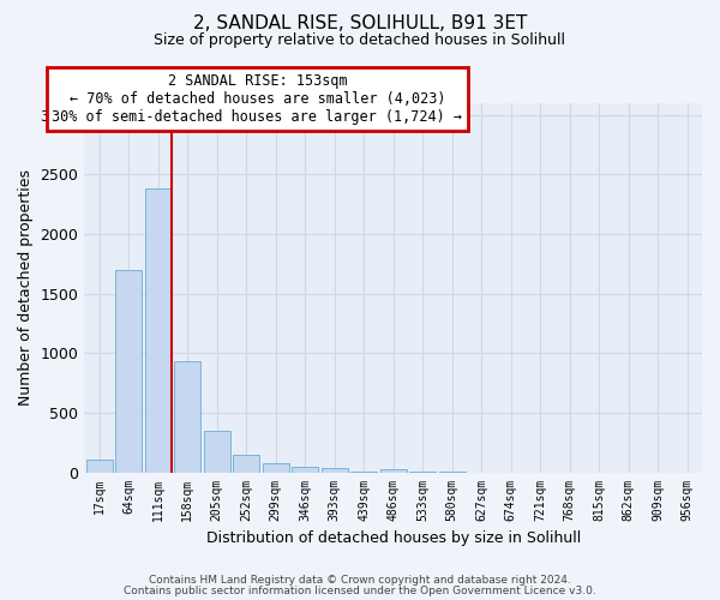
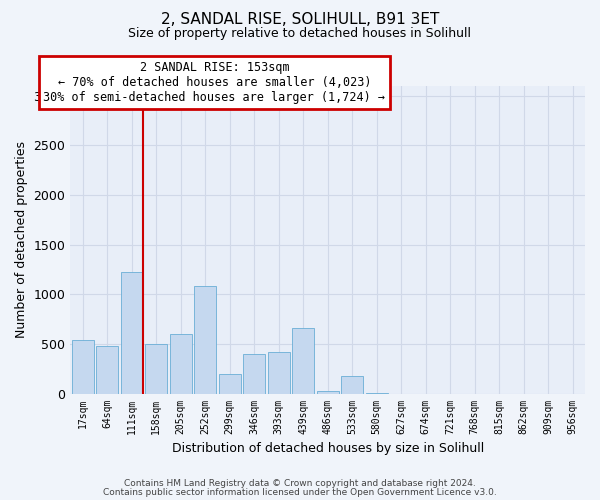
17sqm: 110 -> 540
64sqm: 1700 -> 480
111sqm: 2380 -> 1220
158sqm: 930 -> 500
205sqm: 350 -> 600
252sqm: 150 -> 1080
299sqm: 80 -> 200
346sqm: 50 -> 400
393sqm: 40 -> 420
439sqm: 0 -> 660
533sqm: 0 -> 180
